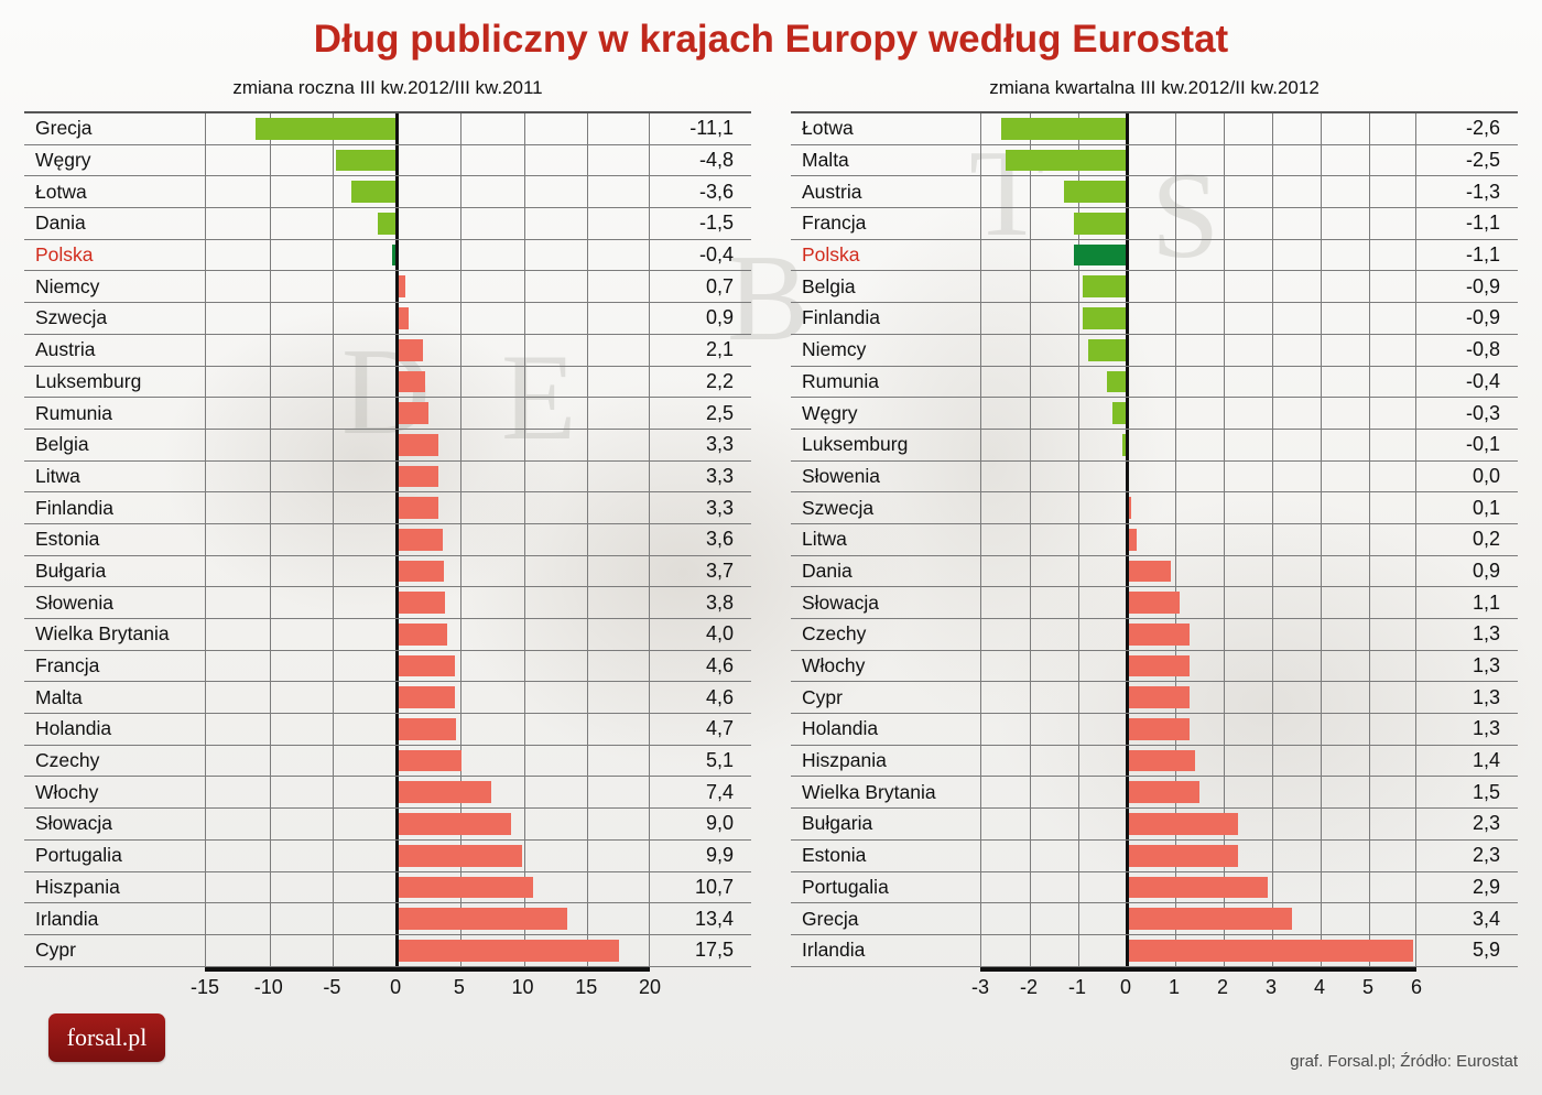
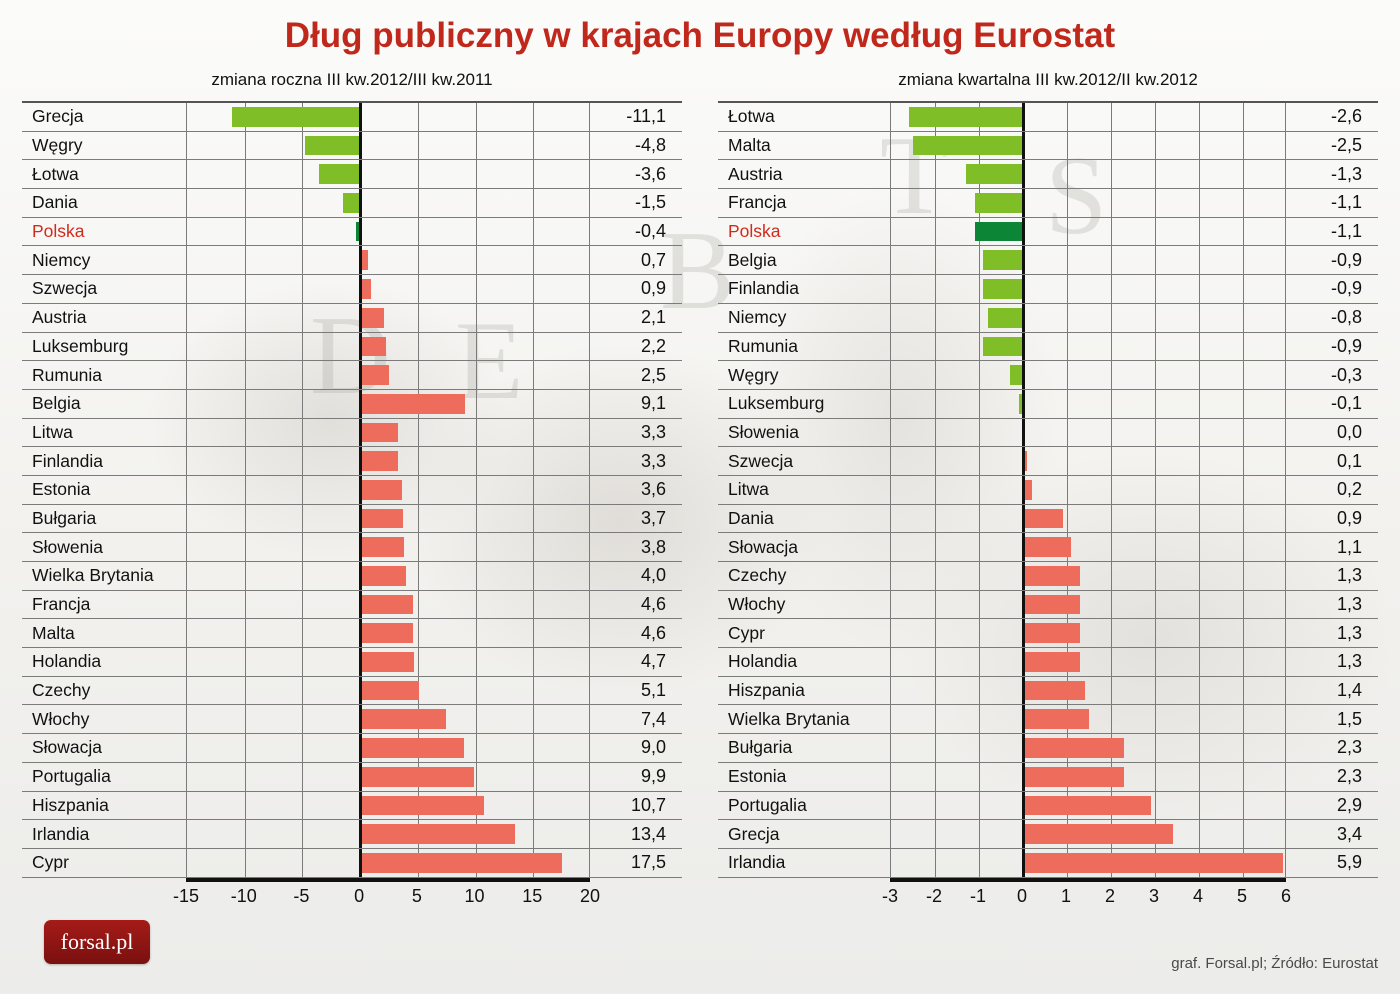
zmiana roczna III kw.2012/III kw.2011/Belgia: 3,3 -> 9,1
zmiana kwartalna III kw.2012/II kw.2012/Rumunia: -0,4 -> -0,9
